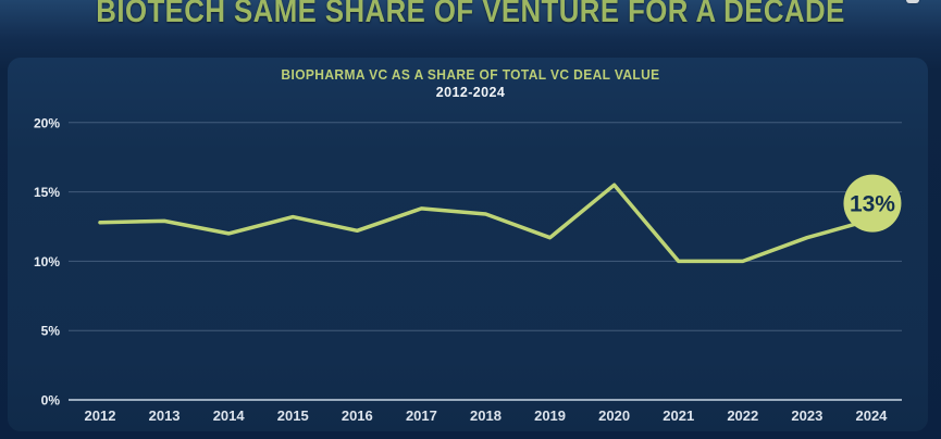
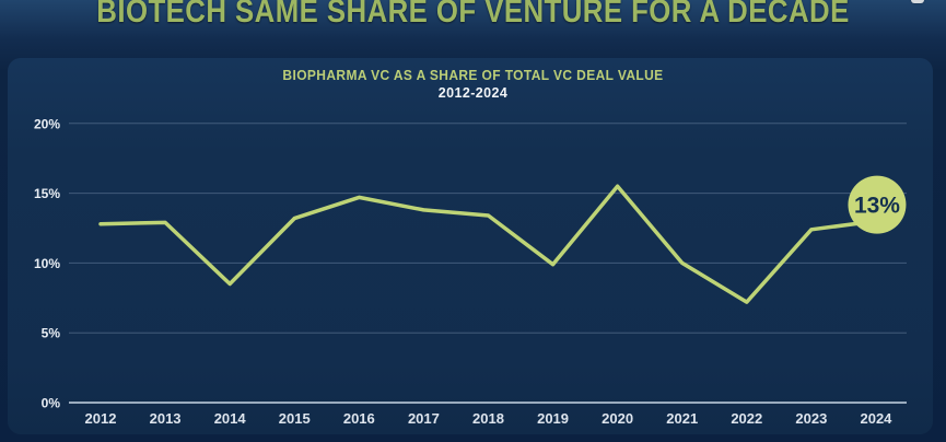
2014: 12.0% -> 8.5%
2016: 12.2% -> 14.7%
2019: 11.7% -> 9.9%
2022: 10.0% -> 7.2%
2023: 11.7% -> 12.4%
